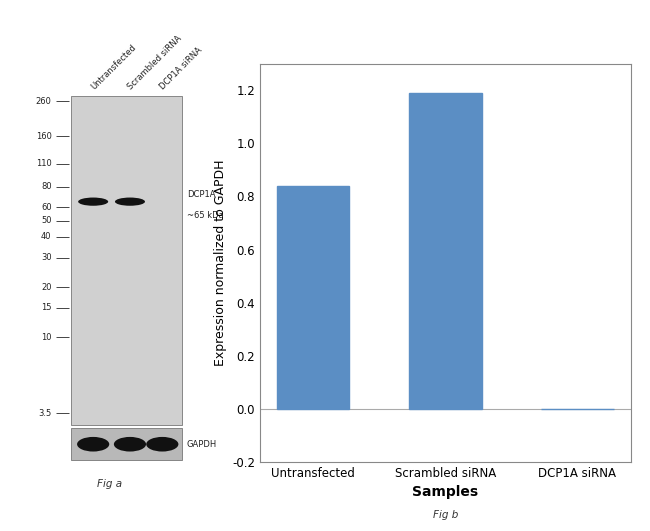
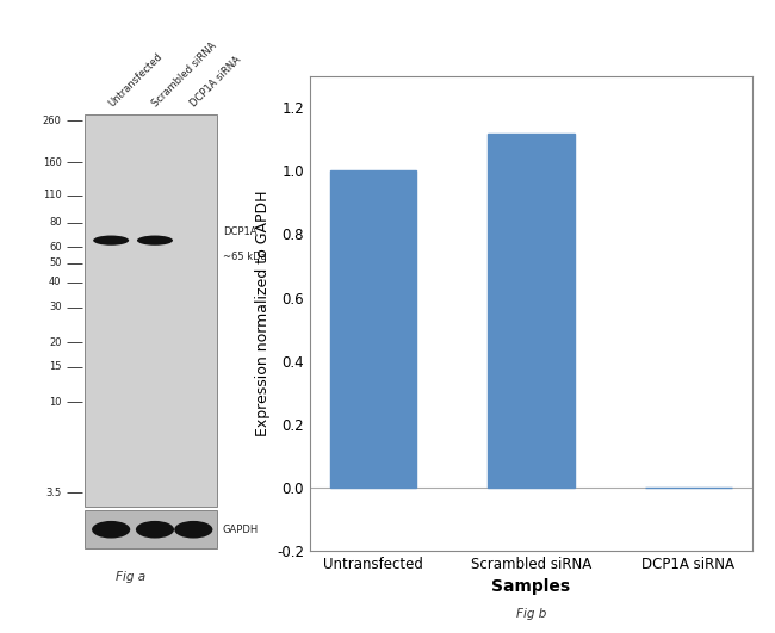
Untransfected: 0.84 -> 1.00
Scrambled siRNA: 1.19 -> 1.12
